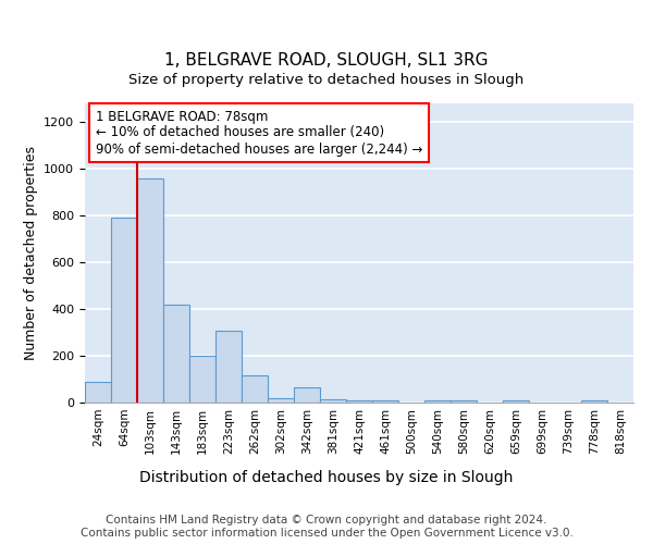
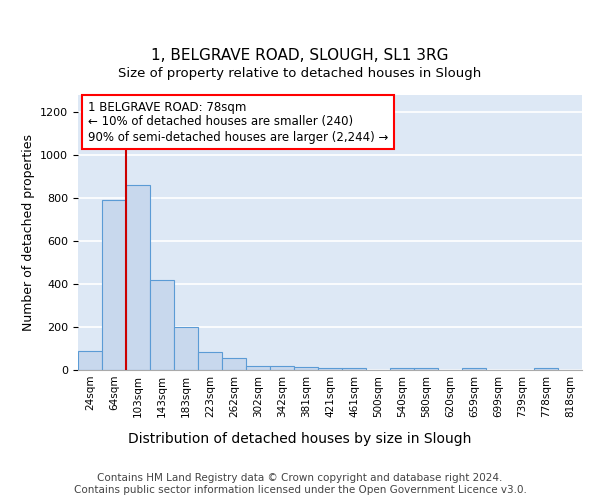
103sqm: 960 -> 860
223sqm: 305 -> 85
262sqm: 115 -> 55
342sqm: 65 -> 20
